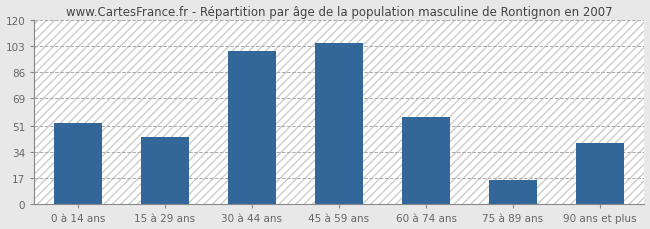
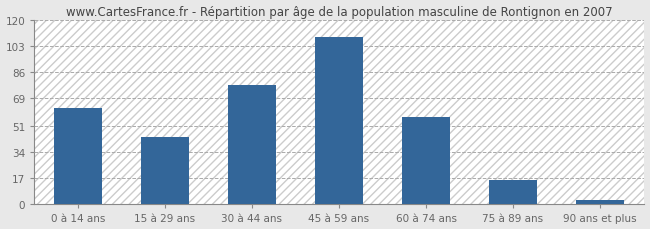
0 à 14 ans: 53 -> 63
30 à 44 ans: 100 -> 78
45 à 59 ans: 105 -> 109
90 ans et plus: 40 -> 3
